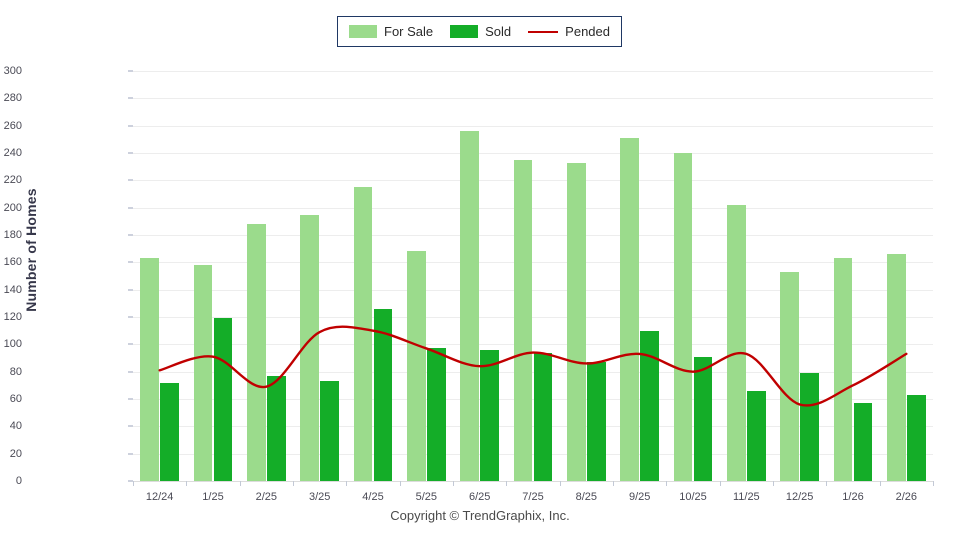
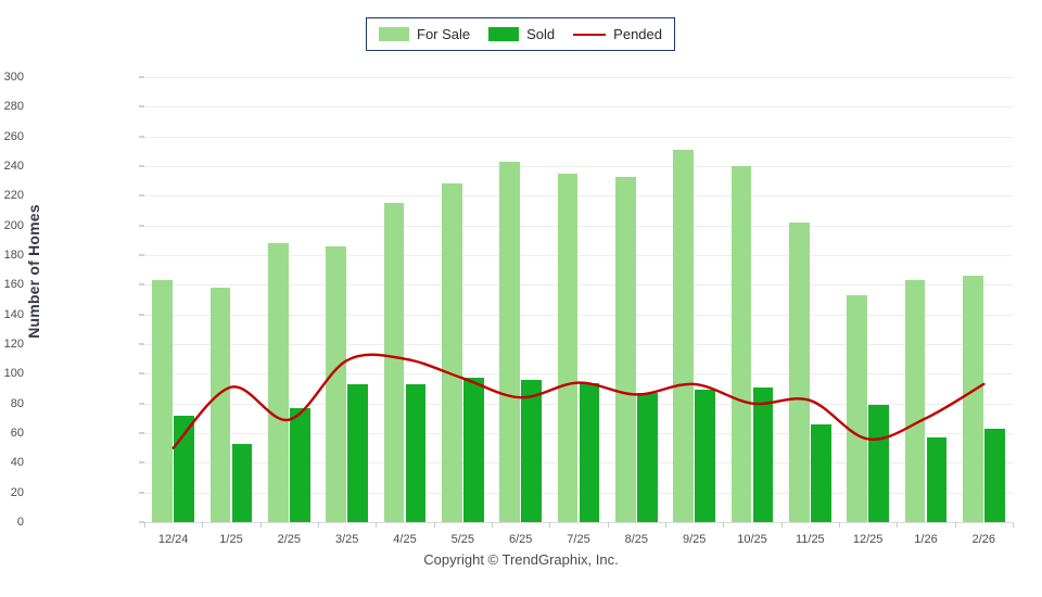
Pended/12/24: 81 -> 50
Sold/1/25: 119 -> 53
For Sale/3/25: 195 -> 186
Sold/3/25: 73 -> 93
Sold/4/25: 126 -> 93
For Sale/5/25: 168 -> 228
For Sale/6/25: 256 -> 243
Sold/9/25: 110 -> 89
Pended/11/25: 93 -> 82
